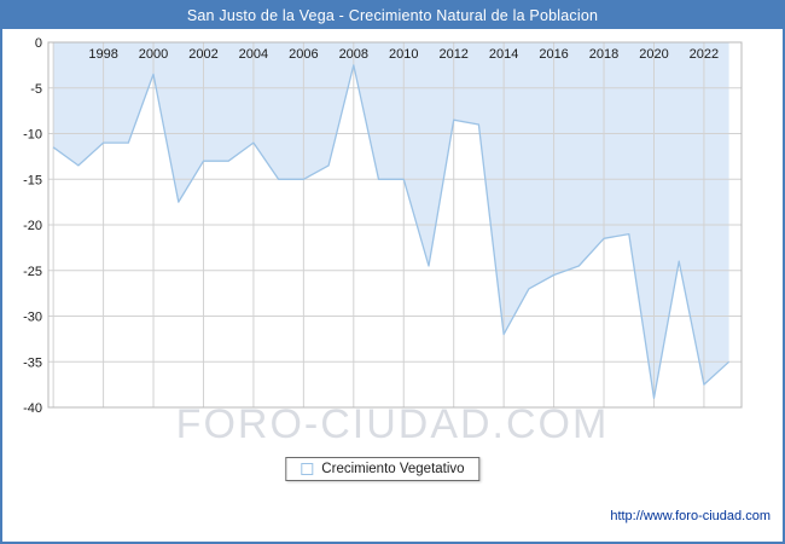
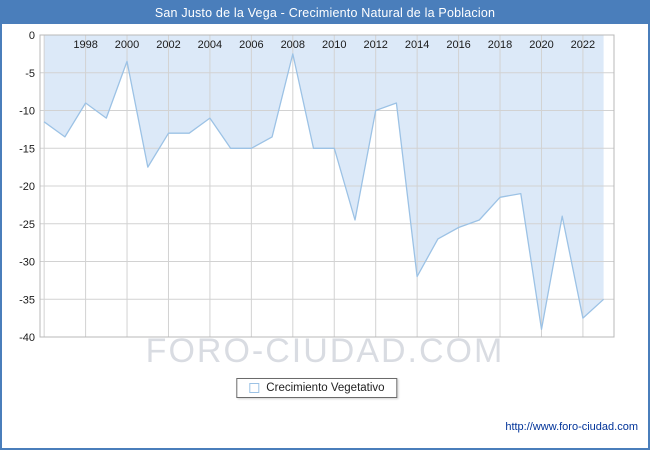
1998: -11 -> -9
2012: -8 -> -10
